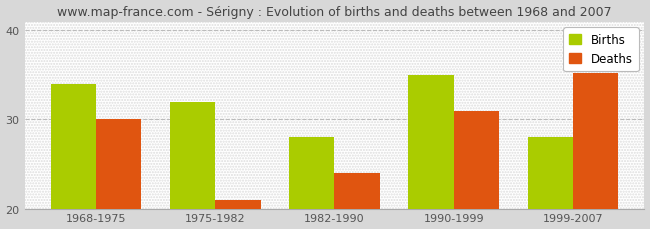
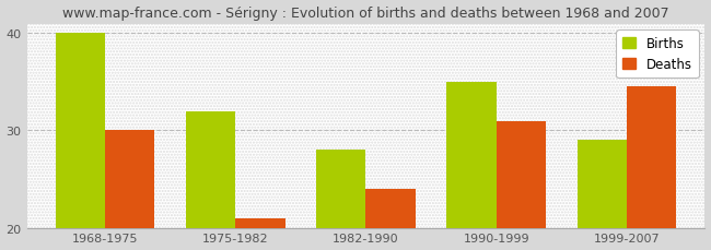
Births/1968-1975: 34 -> 40
Births/1999-2007: 28 -> 29
Deaths/1999-2007: 35.2 -> 34.5
